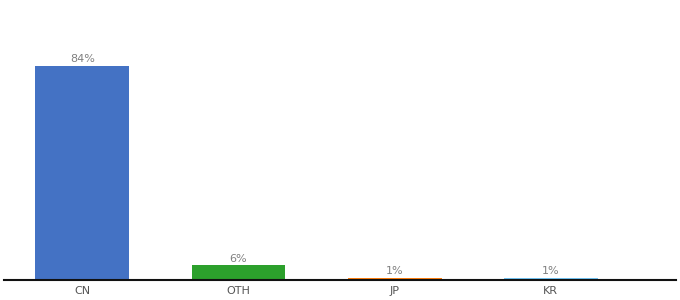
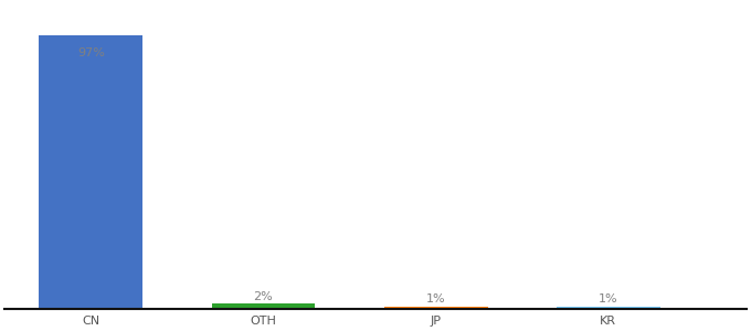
CN: 84% -> 97%
OTH: 6% -> 2%
